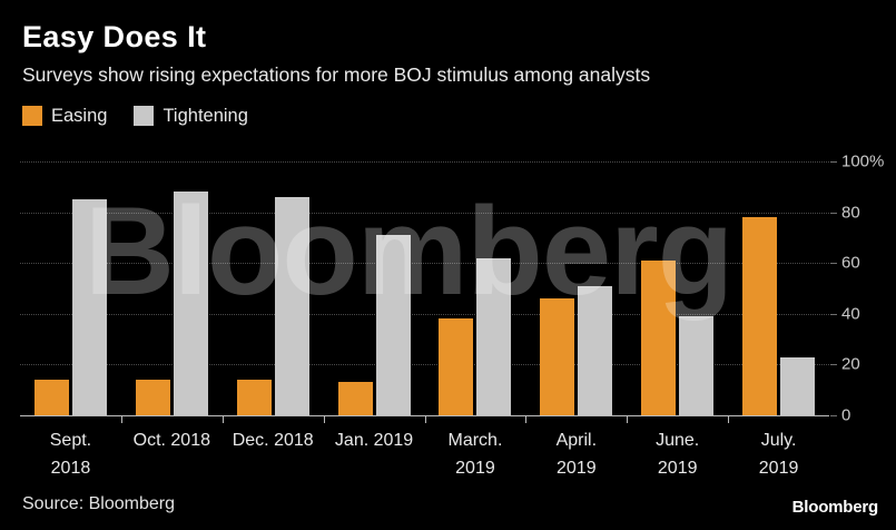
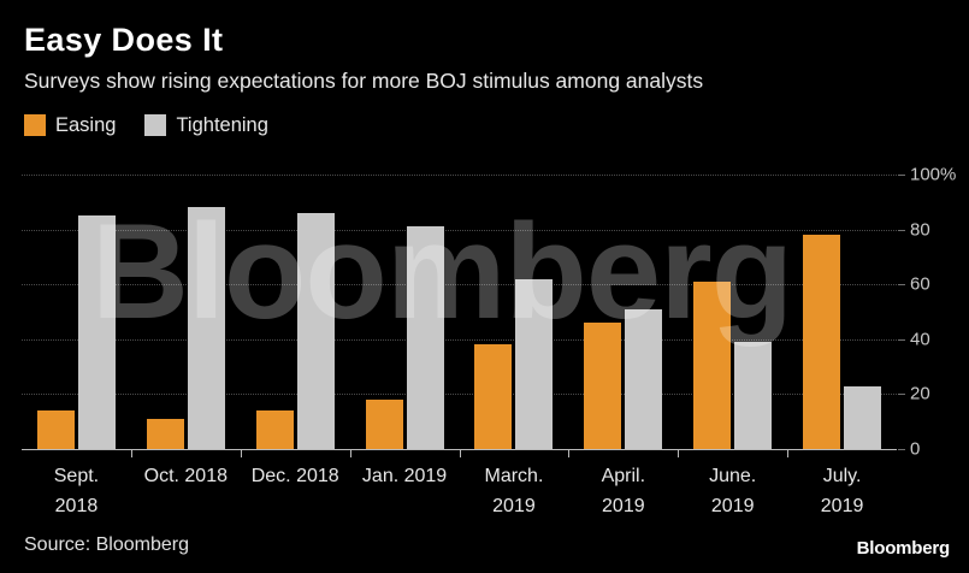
Easing/Oct. 2018: 14% -> 11%
Easing/Jan. 2019: 13% -> 18%
Tightening/Jan. 2019: 71% -> 81%
